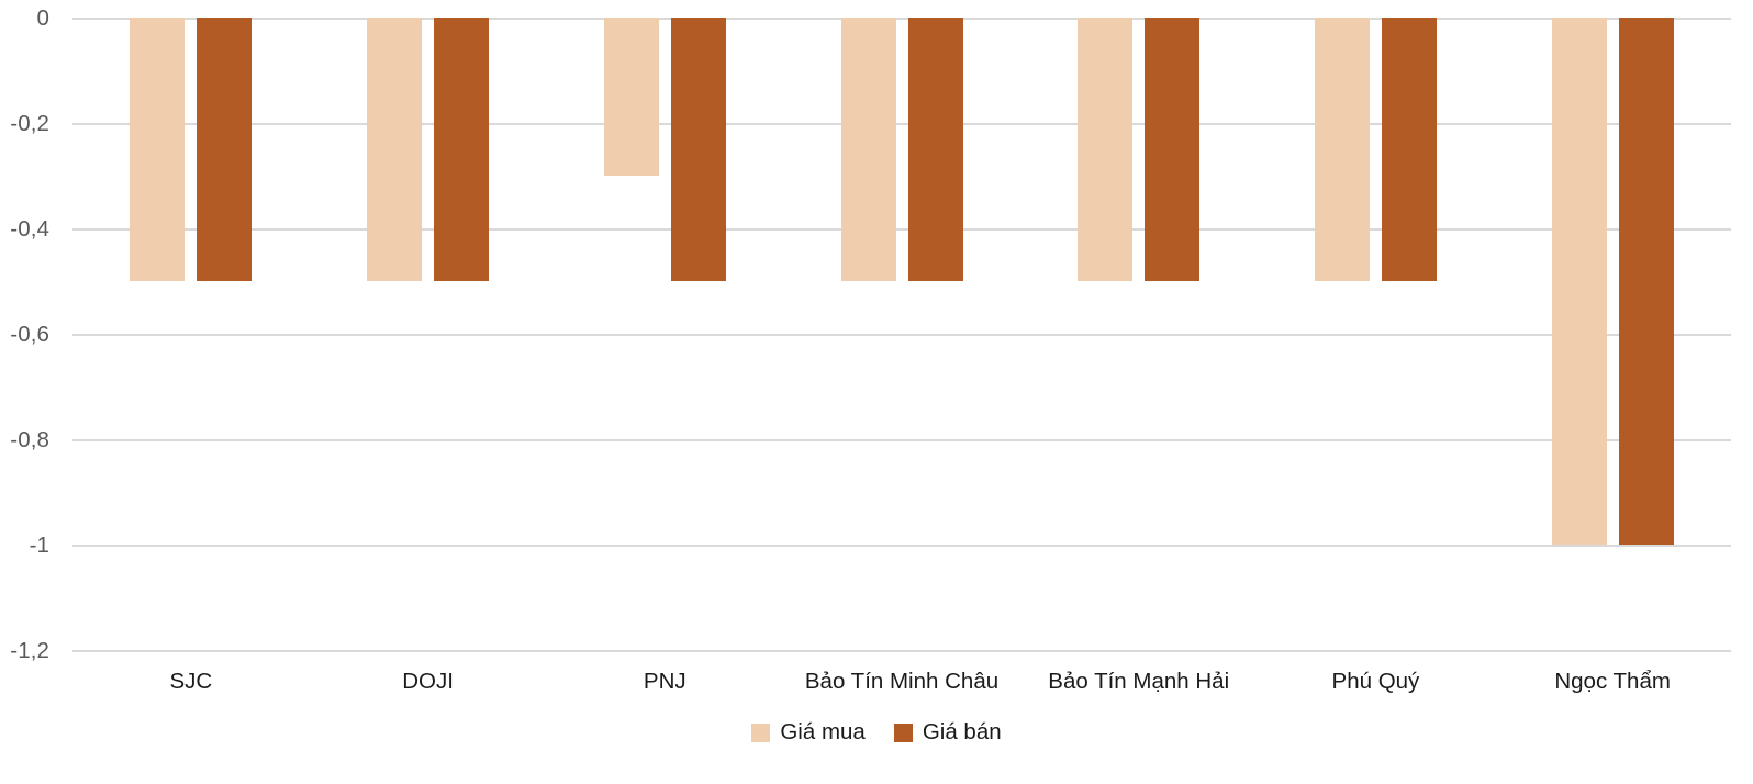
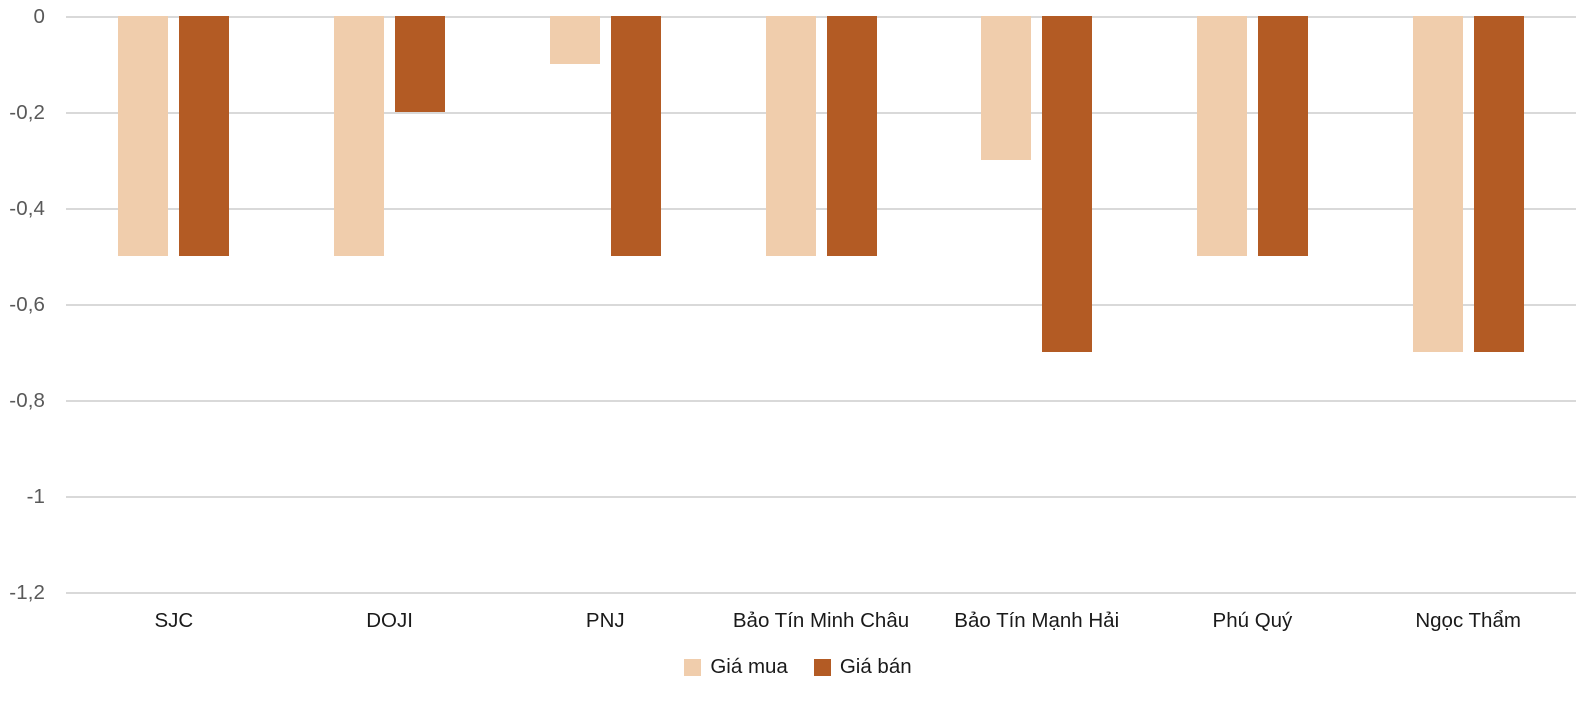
Giá bán/DOJI: -0,5 -> -0,2
Giá mua/PNJ: -0,3 -> -0,1
Giá mua/Bảo Tín Mạnh Hải: -0,5 -> -0,3
Giá bán/Bảo Tín Mạnh Hải: -0,5 -> -0,7
Giá mua/Ngọc Thẩm: -1,0 -> -0,7
Giá bán/Ngọc Thẩm: -1,0 -> -0,7
